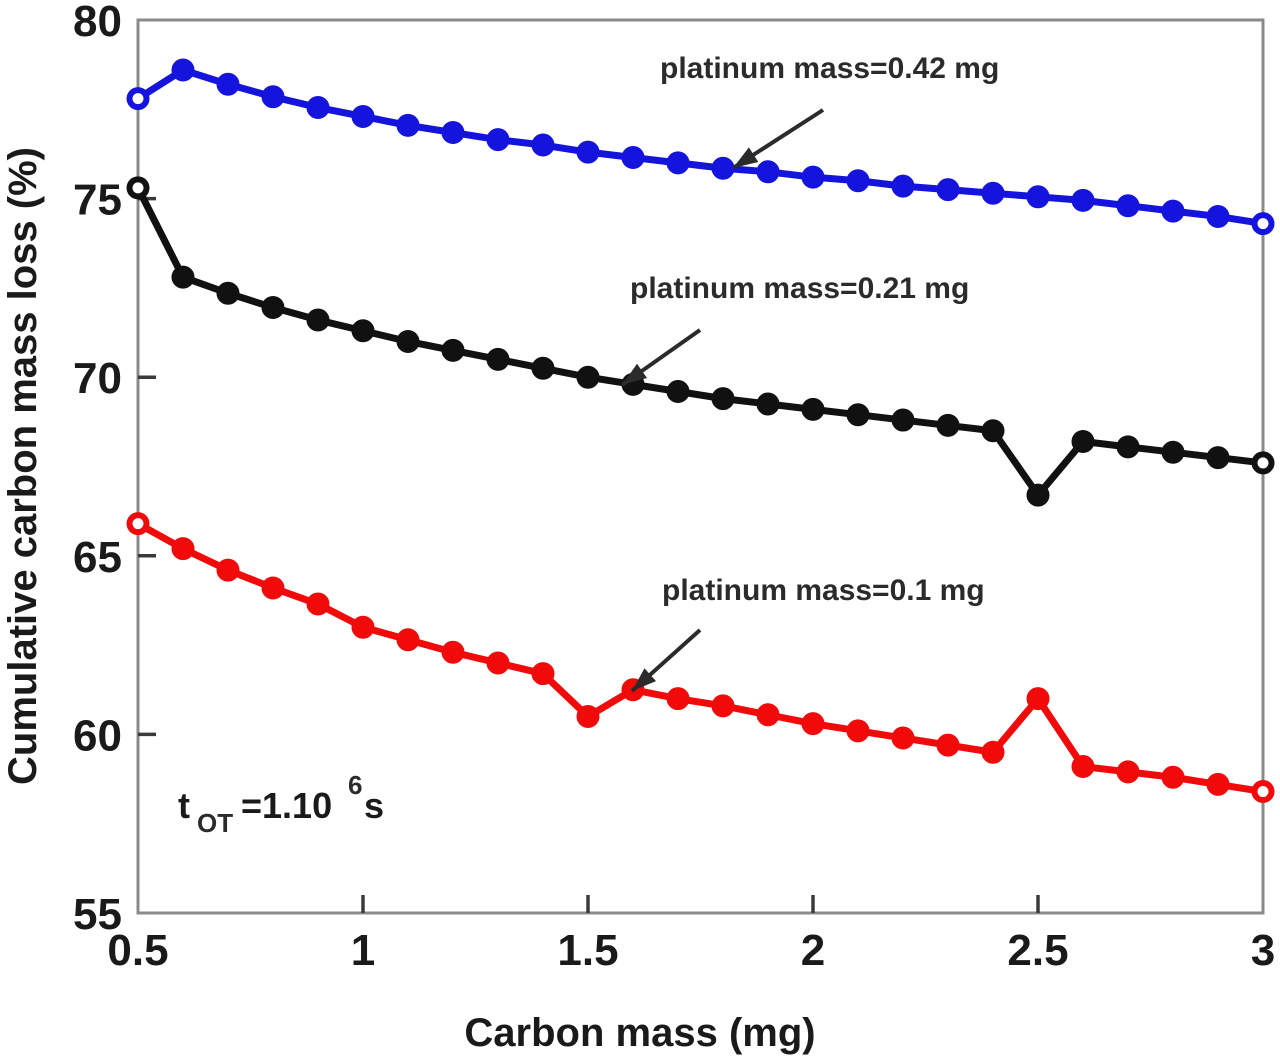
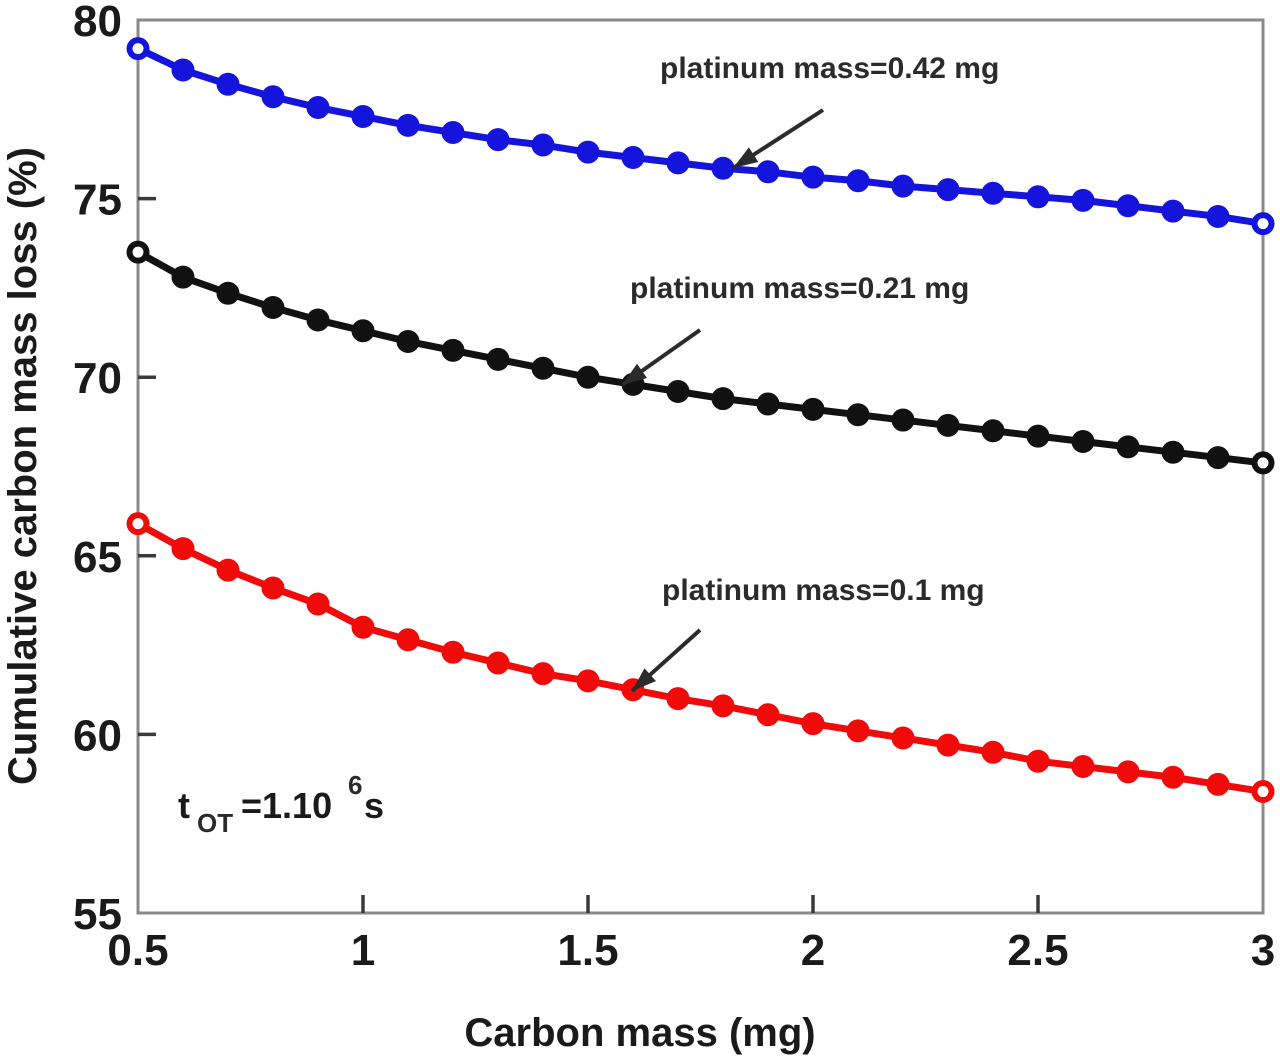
platinum mass=0.42 mg/0.5: 77.8 -> 79.2
platinum mass=0.21 mg/0.5: 75.3 -> 73.5
platinum mass=0.1 mg/1.5: 60.5 -> 61.5
platinum mass=0.21 mg/2.5: 66.7 -> 68.3
platinum mass=0.1 mg/2.5: 61.0 -> 59.2
